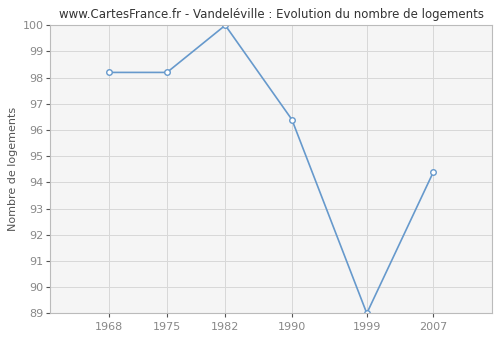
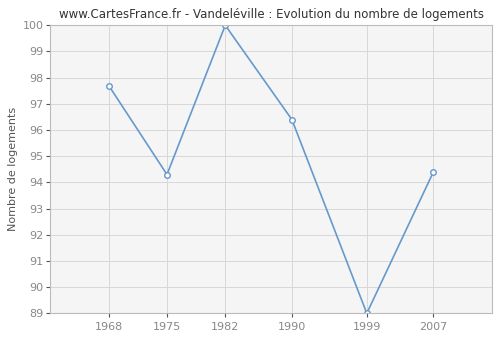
1968: 98.2 -> 97.7
1975: 98.2 -> 94.3
